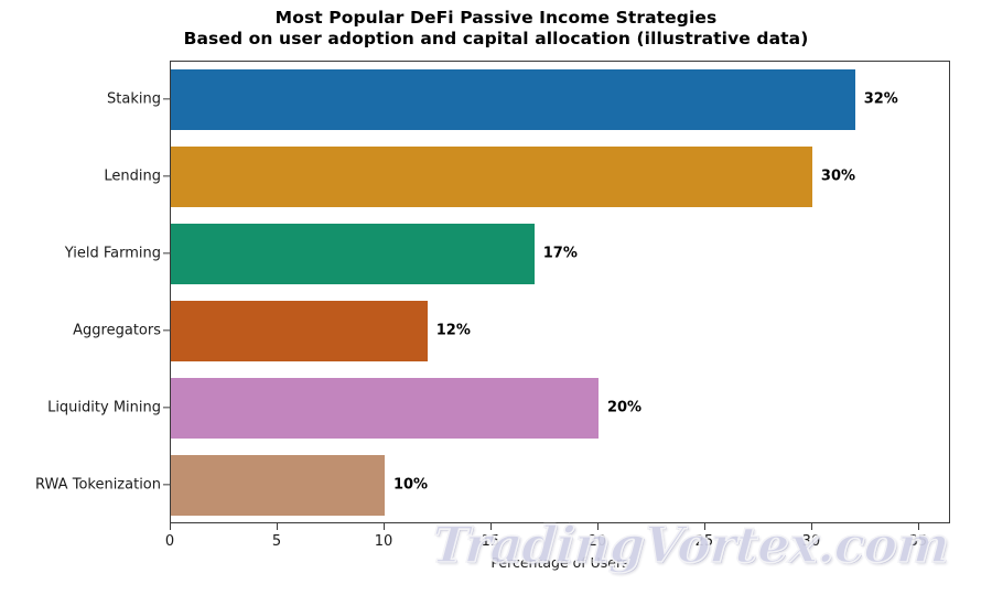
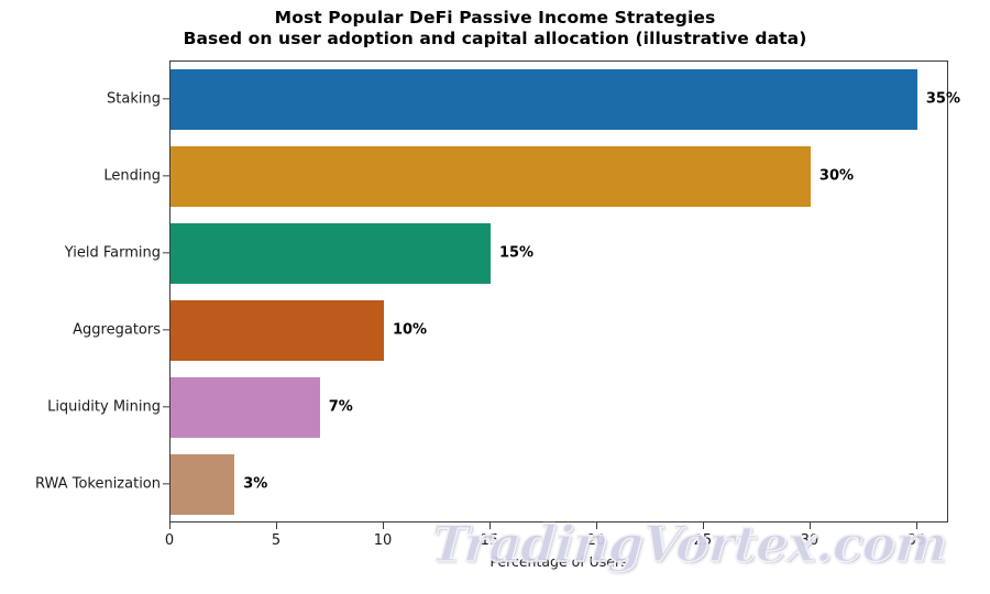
Staking: 32% -> 35%
Yield Farming: 17% -> 15%
Aggregators: 12% -> 10%
Liquidity Mining: 20% -> 7%
RWA Tokenization: 10% -> 3%
